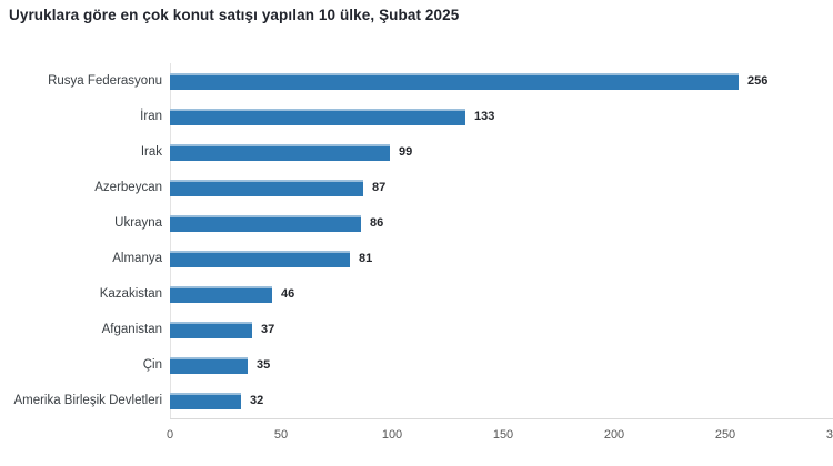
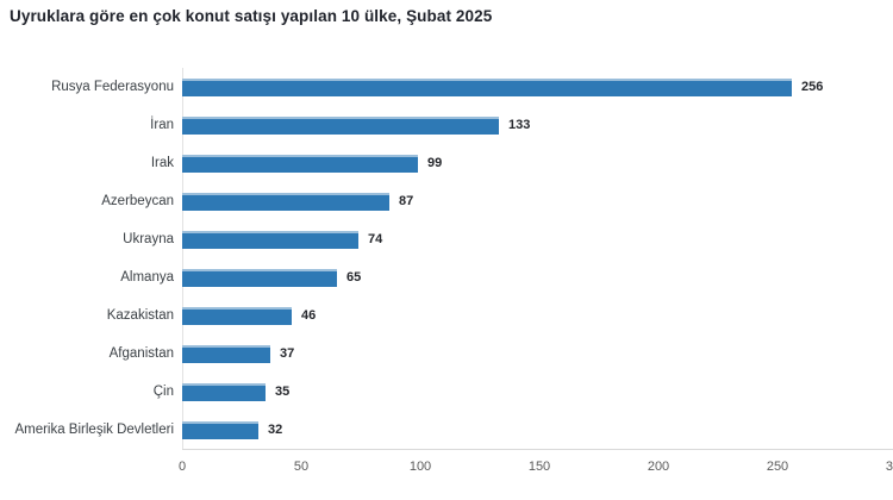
Ukrayna: 86 -> 74
Almanya: 81 -> 65
